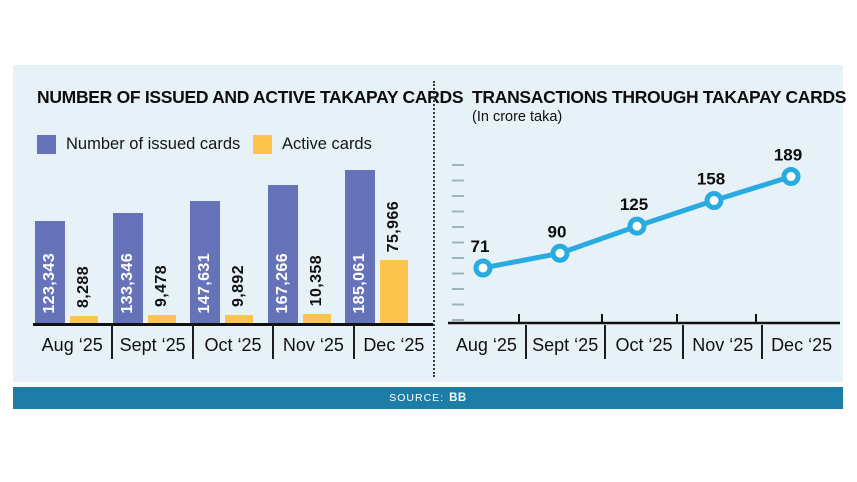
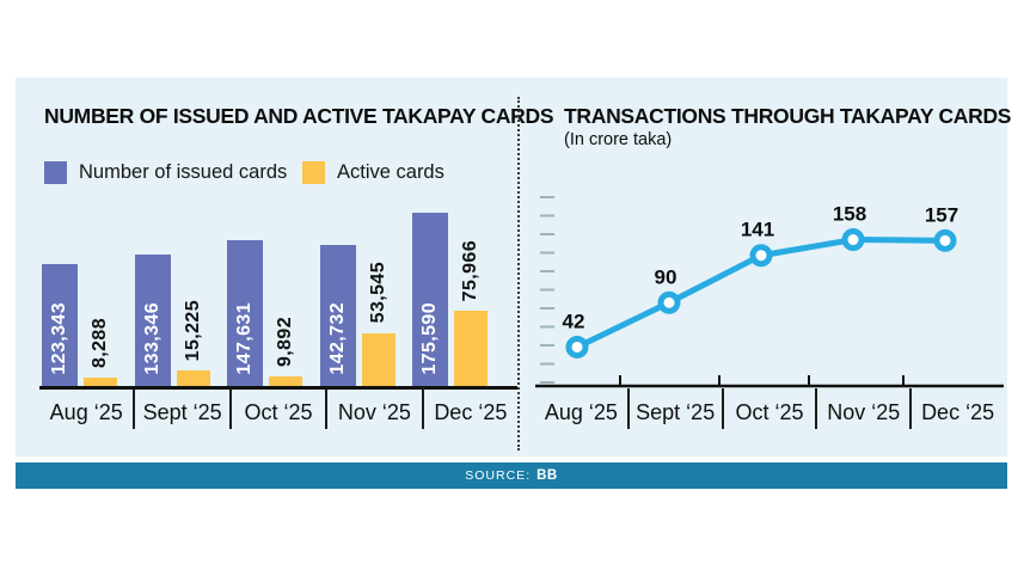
NUMBER OF ISSUED AND ACTIVE TAKAPAY CARDS/Active cards/Sept ‘25: 9,478 -> 15,225
NUMBER OF ISSUED AND ACTIVE TAKAPAY CARDS/Number of issued cards/Nov ‘25: 167,266 -> 142,732
NUMBER OF ISSUED AND ACTIVE TAKAPAY CARDS/Active cards/Nov ‘25: 10,358 -> 53,545
NUMBER OF ISSUED AND ACTIVE TAKAPAY CARDS/Number of issued cards/Dec ‘25: 185,061 -> 175,590
TRANSACTIONS THROUGH TAKAPAY CARDS/Aug ‘25: 71 -> 42
TRANSACTIONS THROUGH TAKAPAY CARDS/Oct ‘25: 125 -> 141
TRANSACTIONS THROUGH TAKAPAY CARDS/Dec ‘25: 189 -> 157
